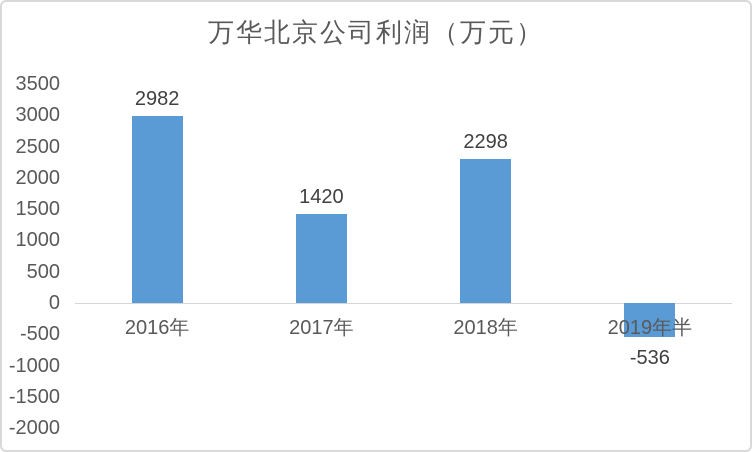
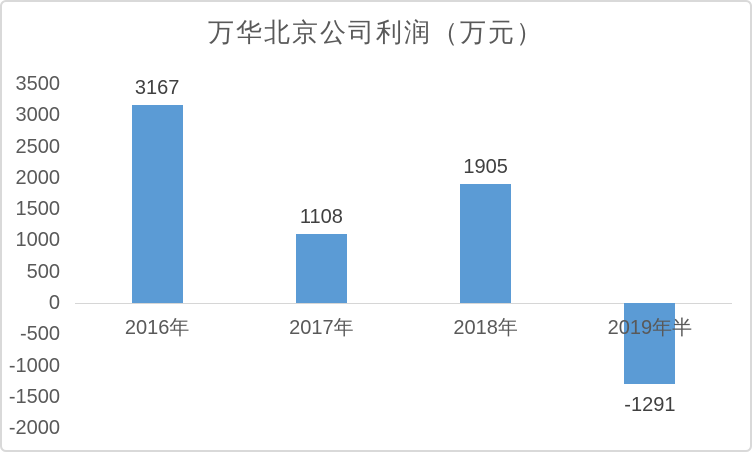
2016年: 2982 -> 3167
2017年: 1420 -> 1108
2018年: 2298 -> 1905
2019年半: -536 -> -1291
